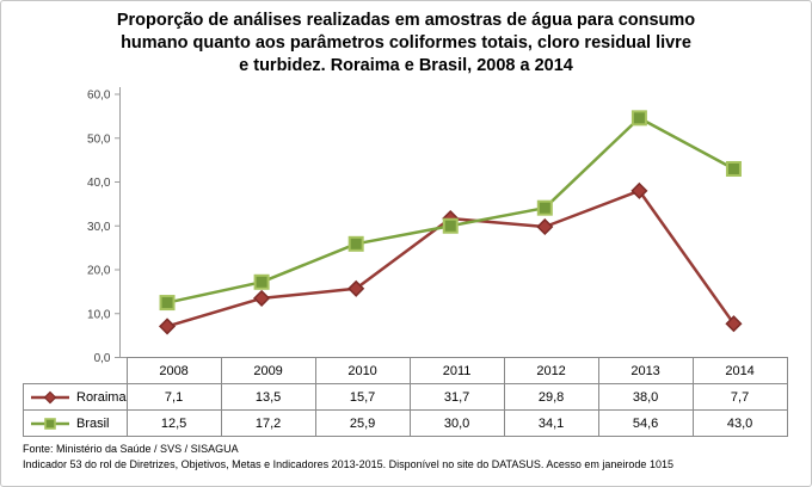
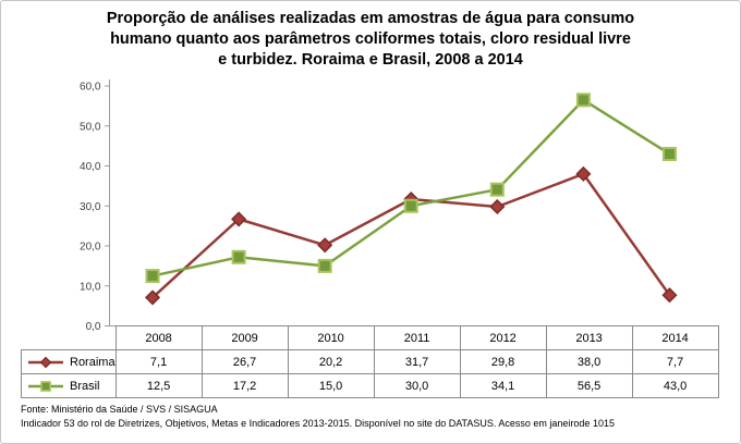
Roraima/2009: 13,5 -> 26,7
Roraima/2010: 15,7 -> 20,2
Brasil/2010: 25,9 -> 15,0
Brasil/2013: 54,6 -> 56,5
